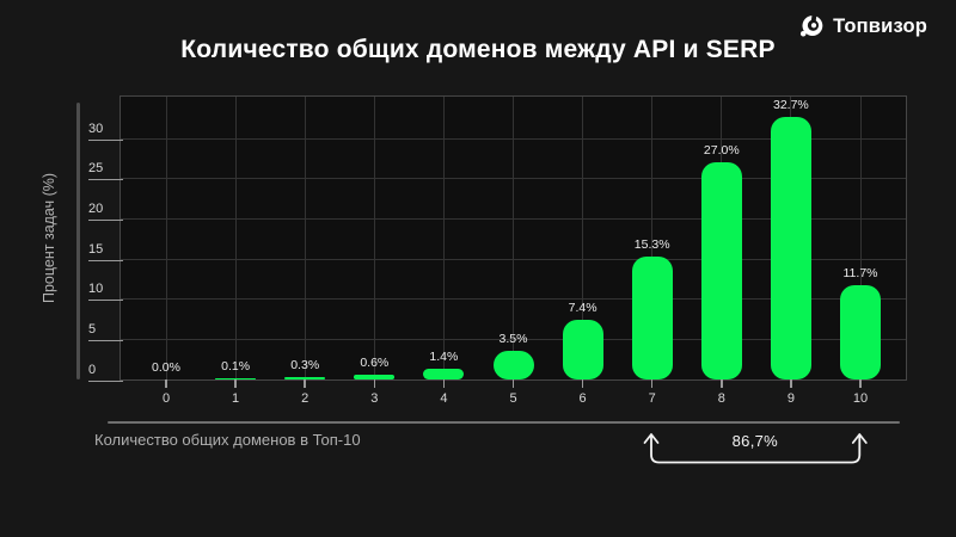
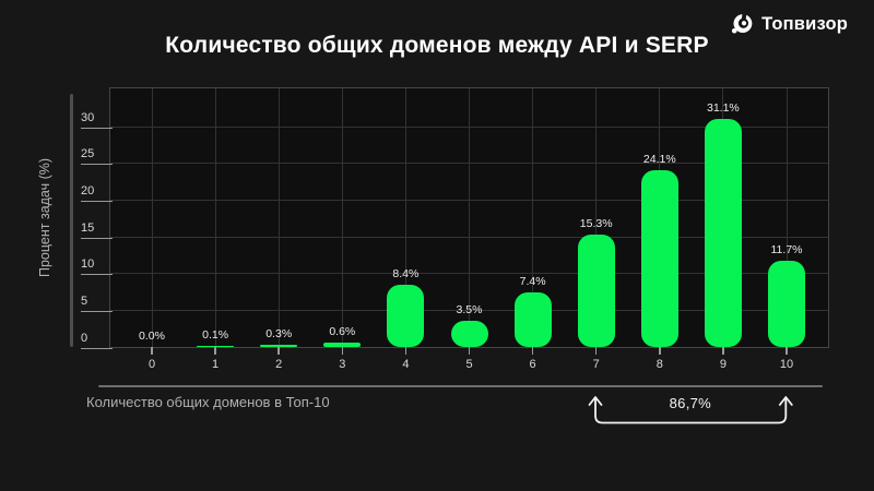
4: 1.4% -> 8.4%
8: 27.0% -> 24.1%
9: 32.7% -> 31.1%
